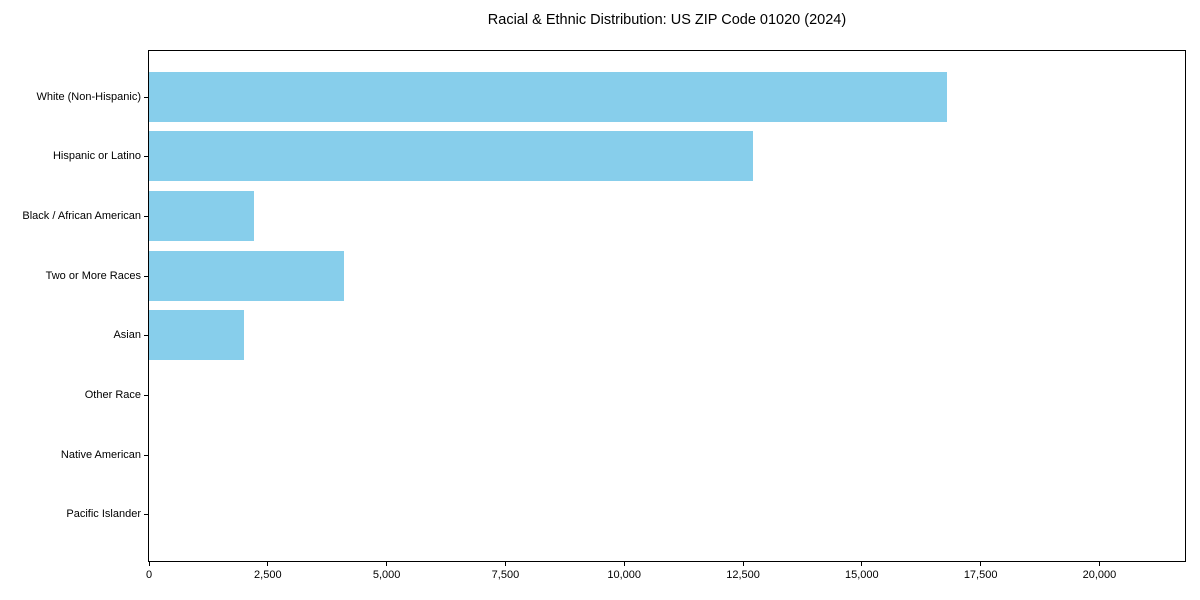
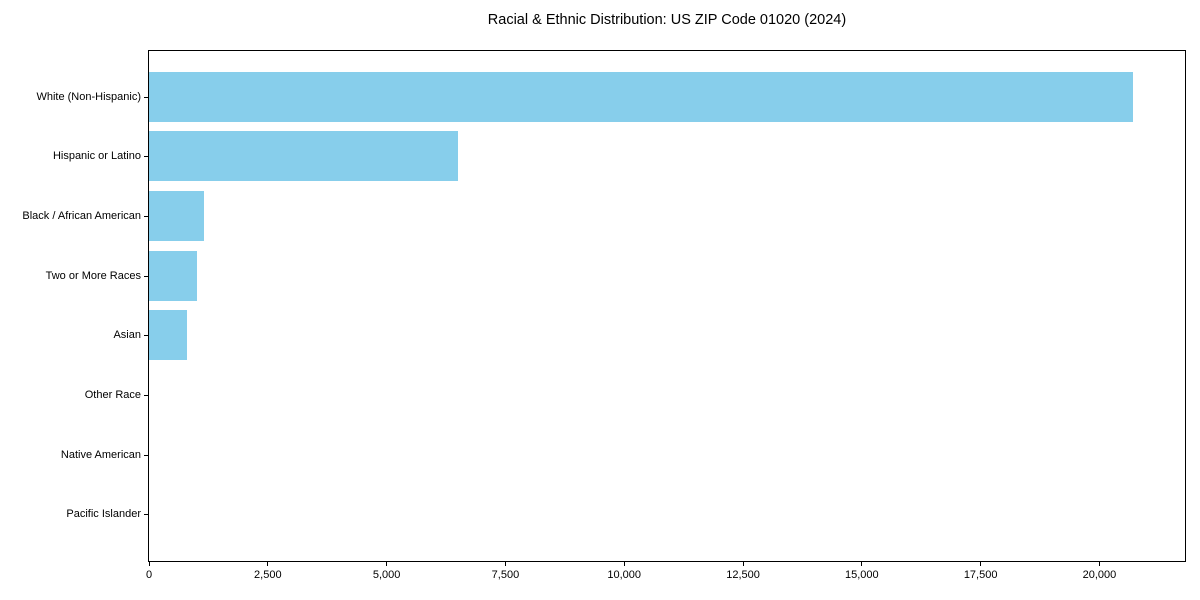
White (Non-Hispanic): 16800 -> 20700
Hispanic or Latino: 12700 -> 6500
Black / African American: 2200 -> 1200
Two or More Races: 4100 -> 1000
Asian: 2000 -> 800
